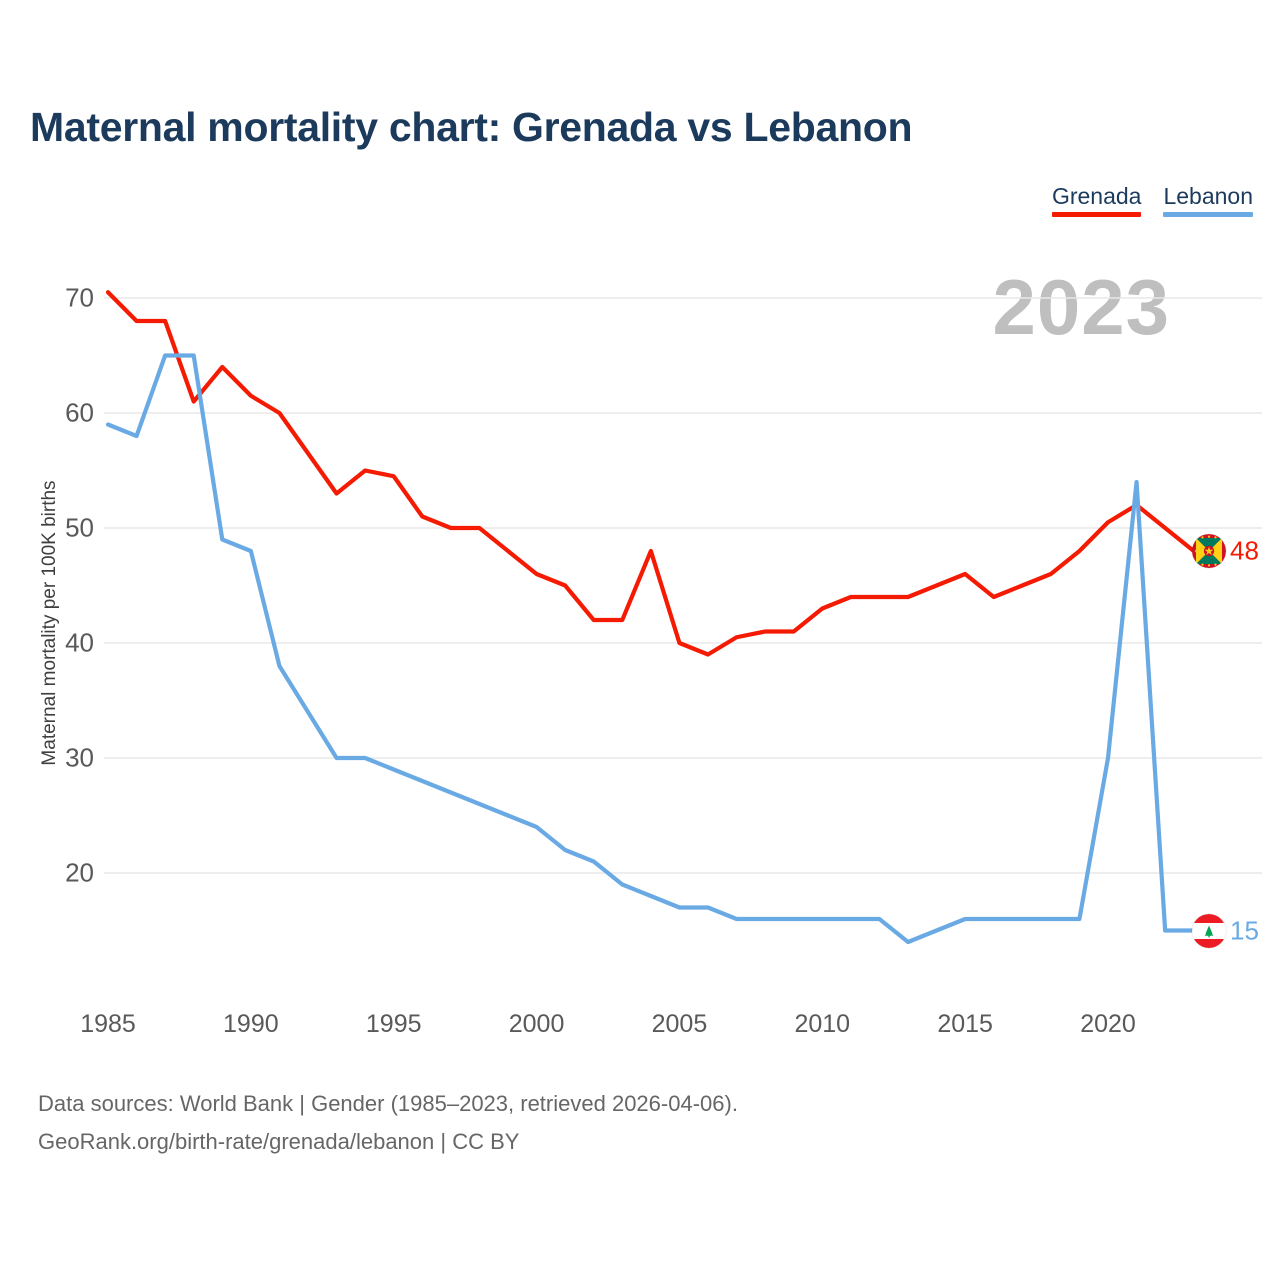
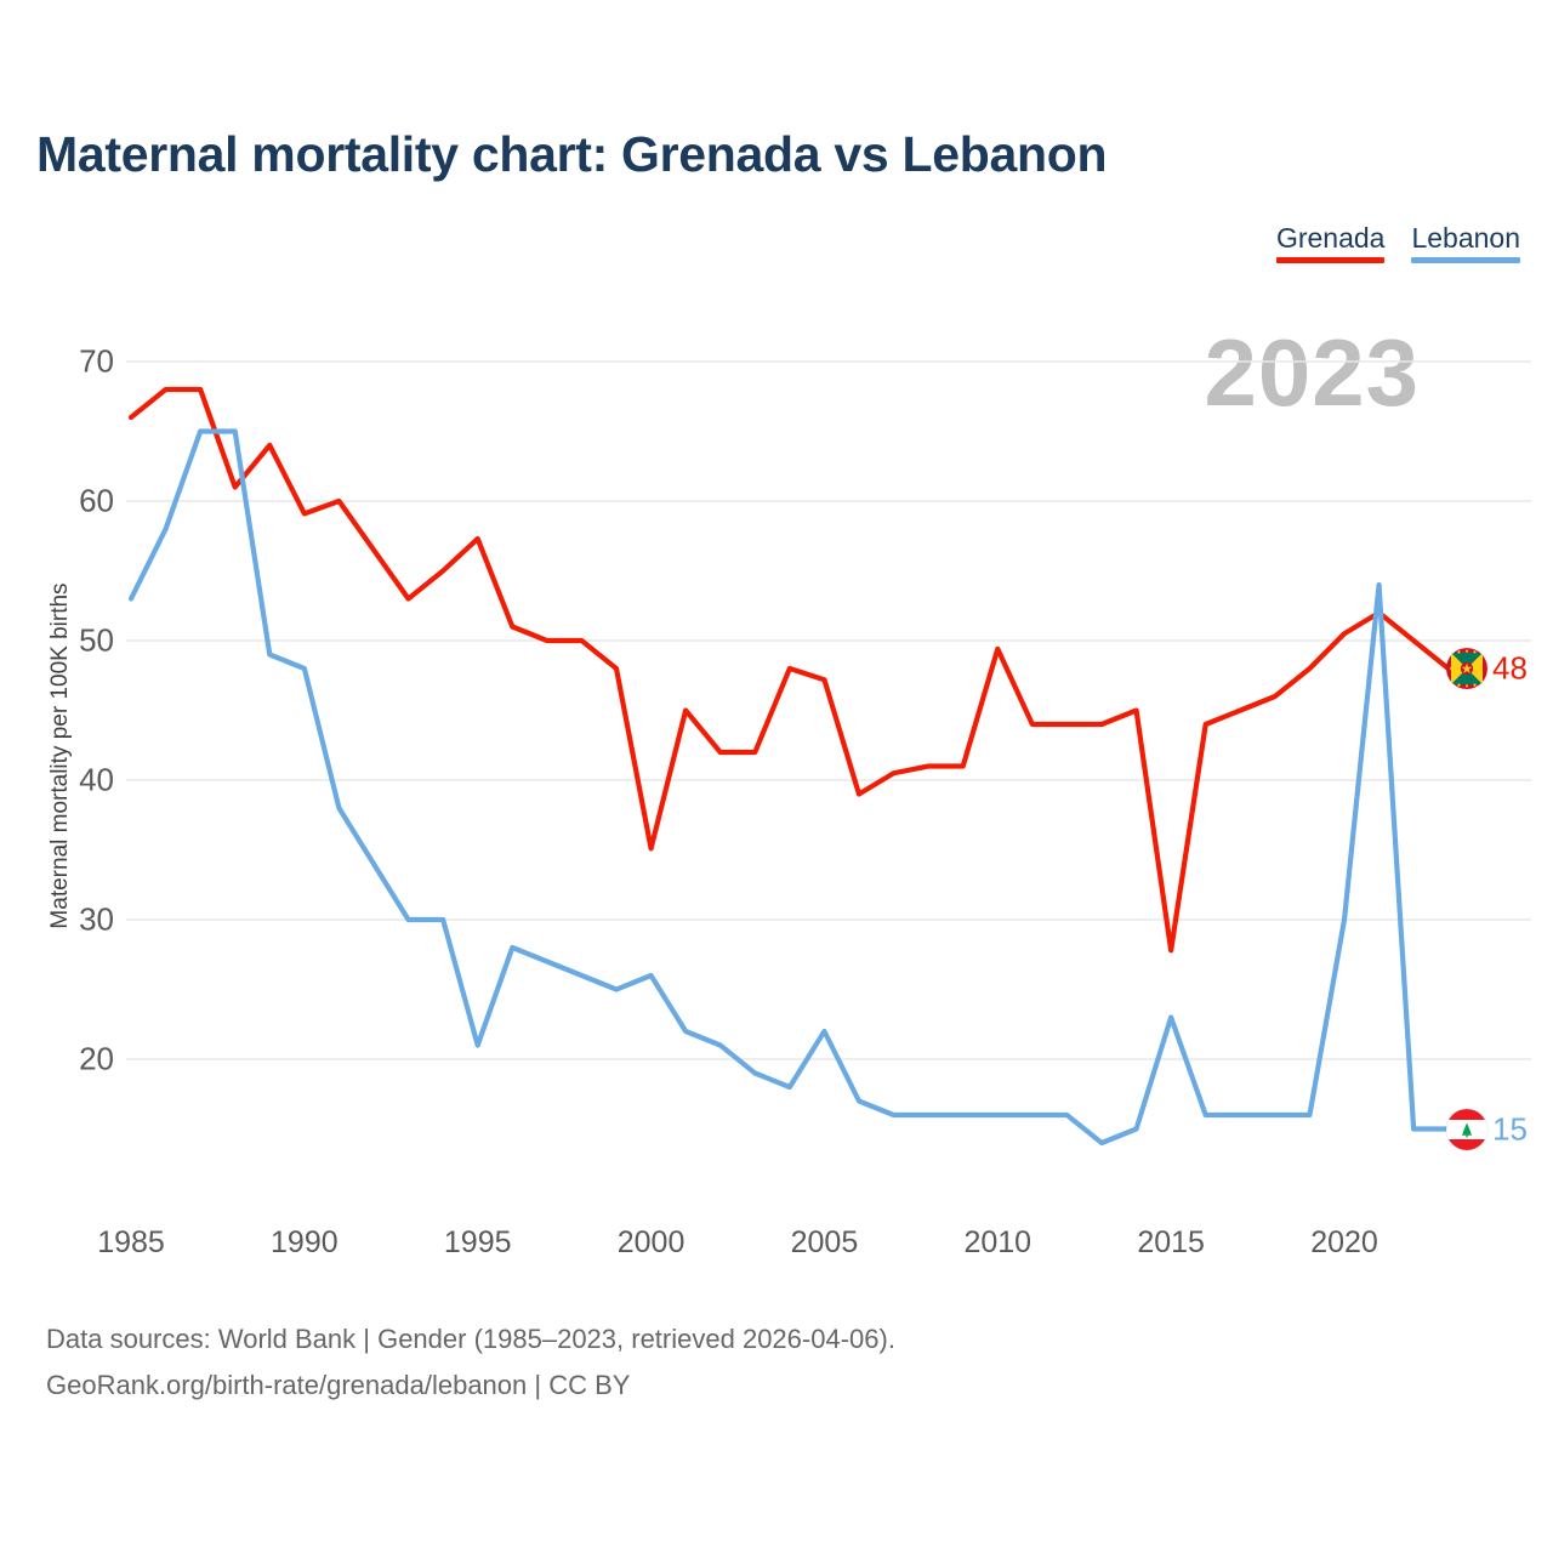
Grenada/1985: 70.5 -> 66.0
Lebanon/1985: 59 -> 53
Grenada/1990: 61.5 -> 59.1
Grenada/1995: 54.5 -> 57.3
Lebanon/1995: 29 -> 21
Grenada/2000: 46.0 -> 35.1
Lebanon/2000: 24 -> 26
Grenada/2005: 40.0 -> 47.2
Lebanon/2005: 17 -> 22
Grenada/2010: 43.0 -> 49.4
Grenada/2015: 46.0 -> 27.8
Lebanon/2015: 16 -> 23
